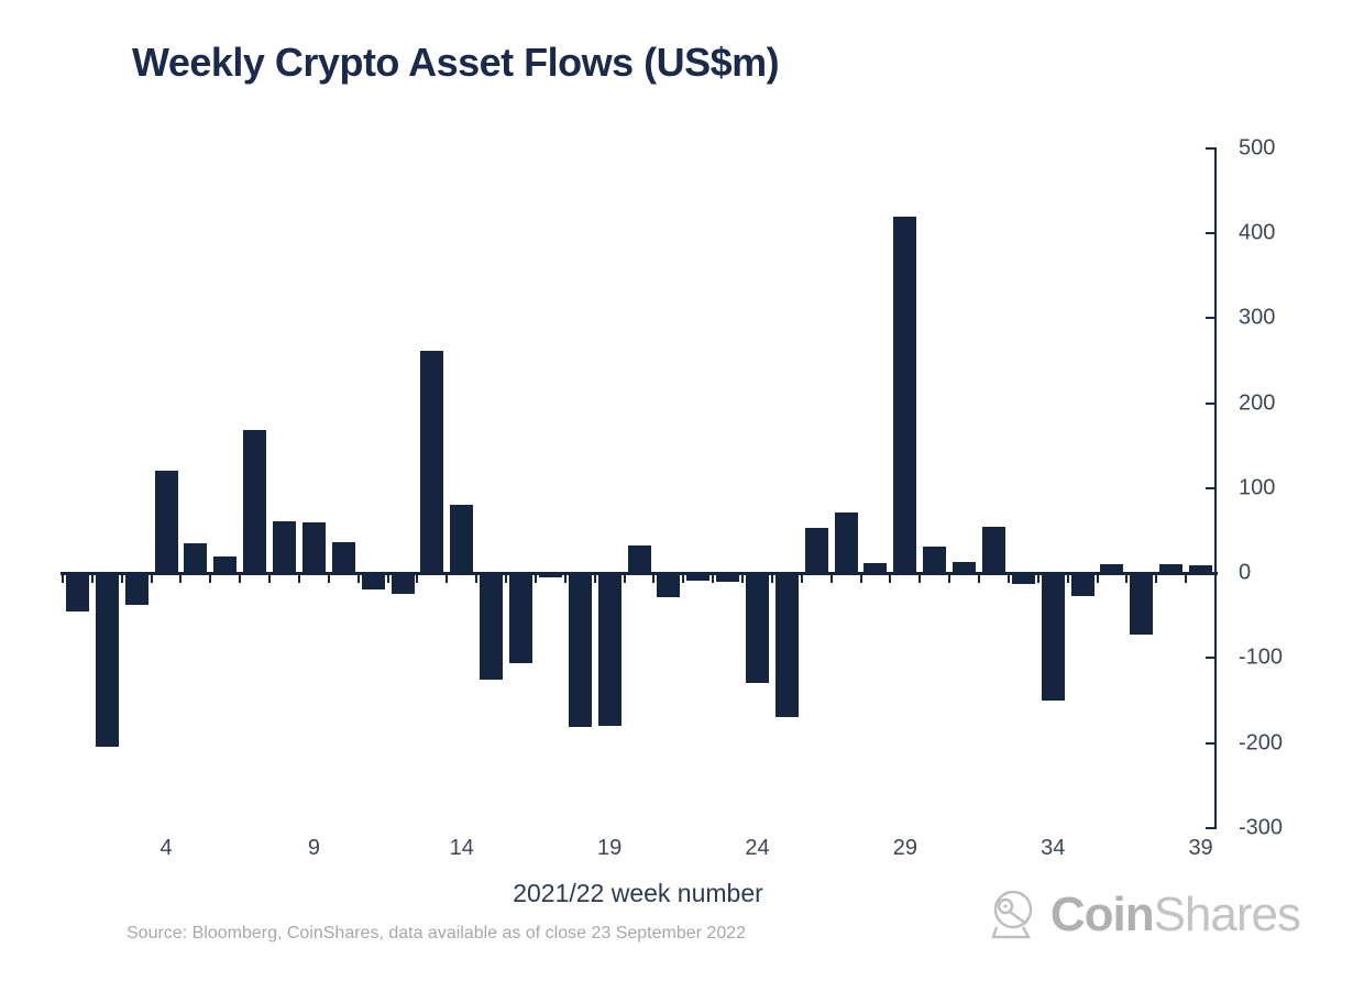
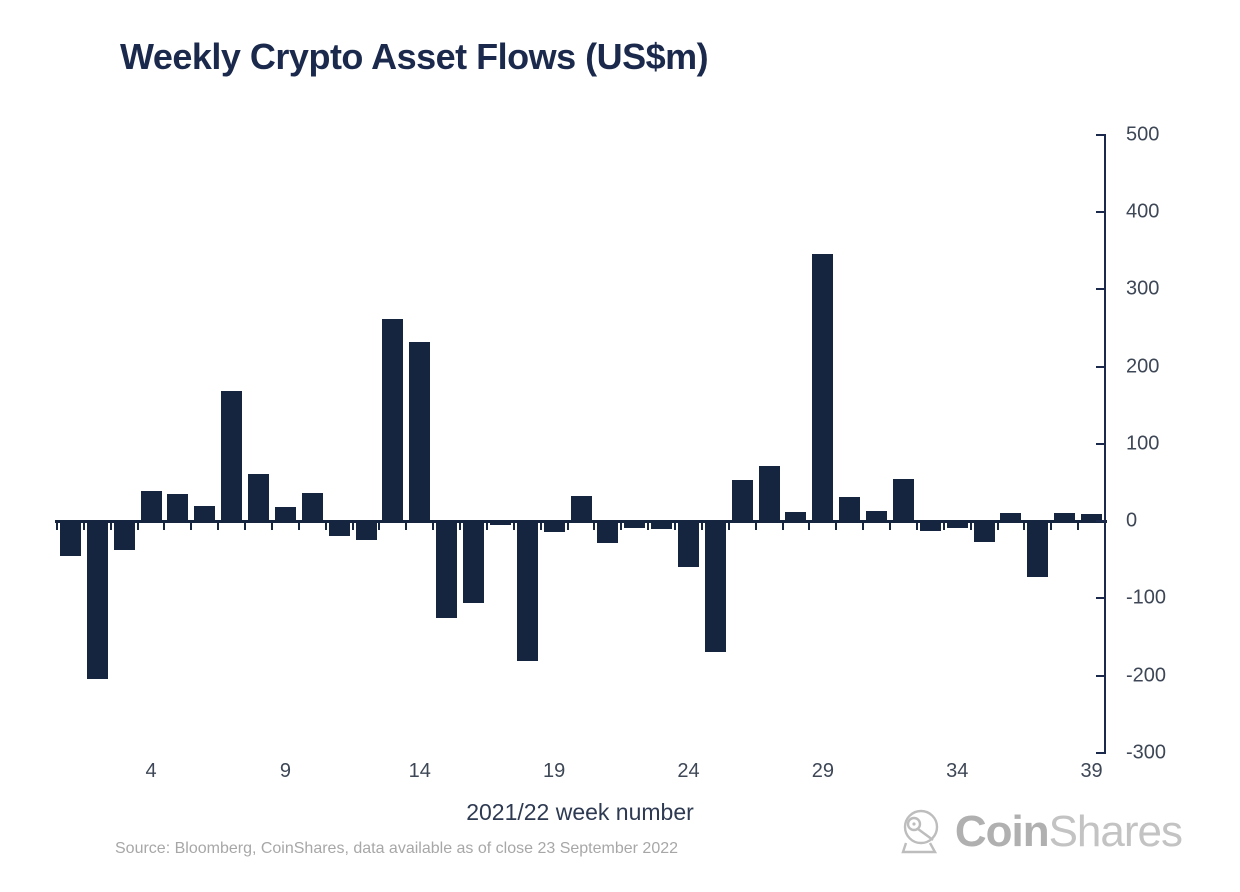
4: 120 -> 40
9: 60 -> 20
14: 80 -> 230
19: -180 -> -10
24: -130 -> -60
29: 420 -> 350
34: -150 -> -10
